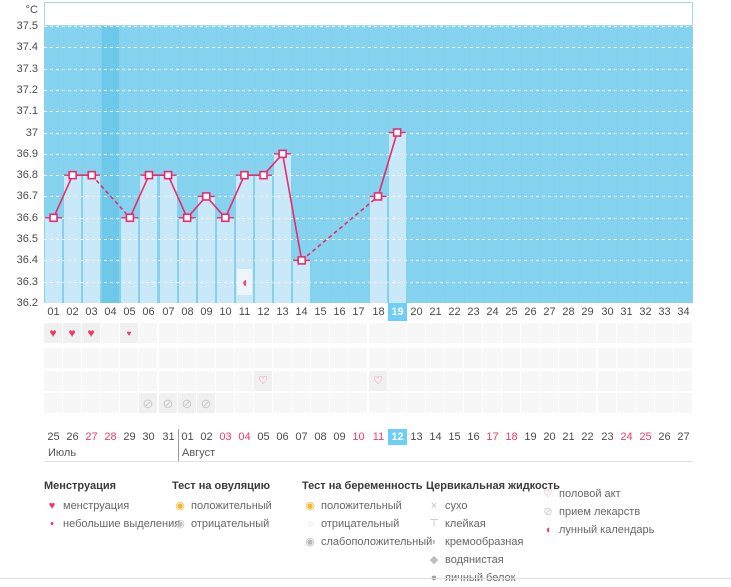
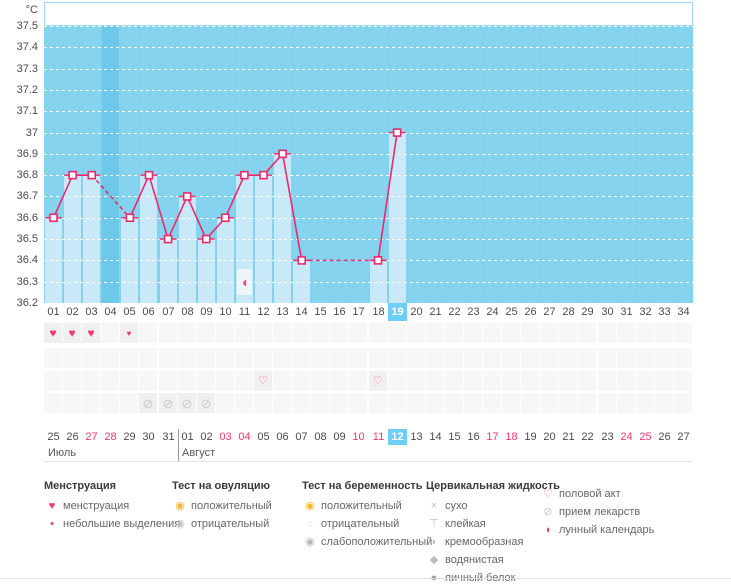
07: 36.8 -> 36.5
08: 36.6 -> 36.7
09: 36.7 -> 36.5
18: 36.7 -> 36.4
